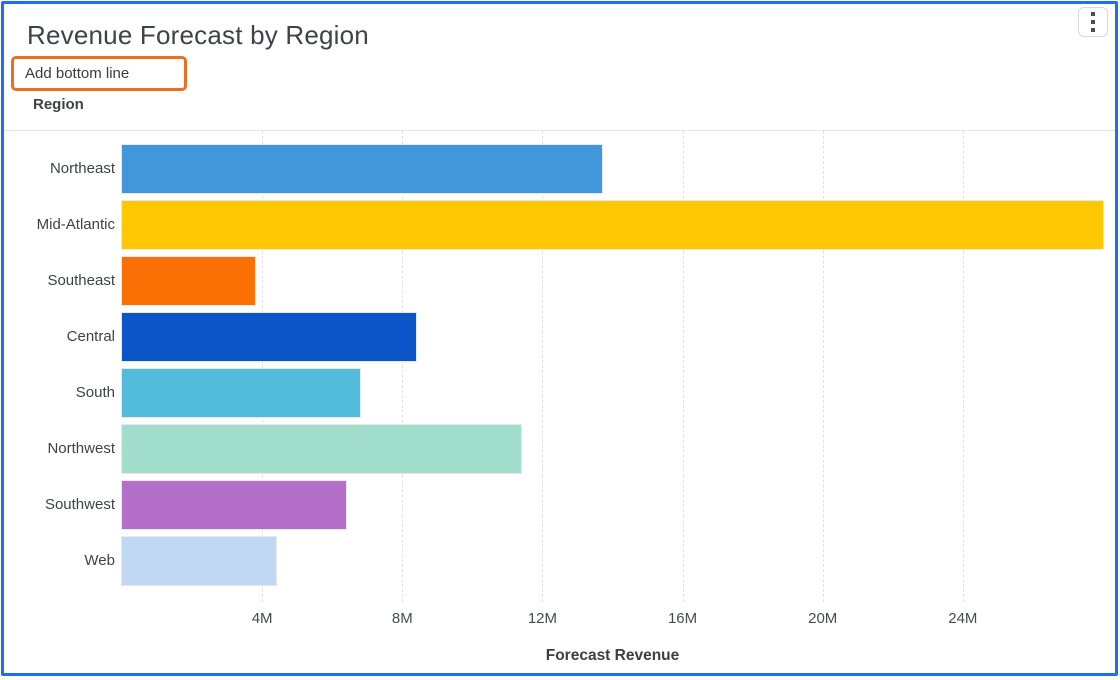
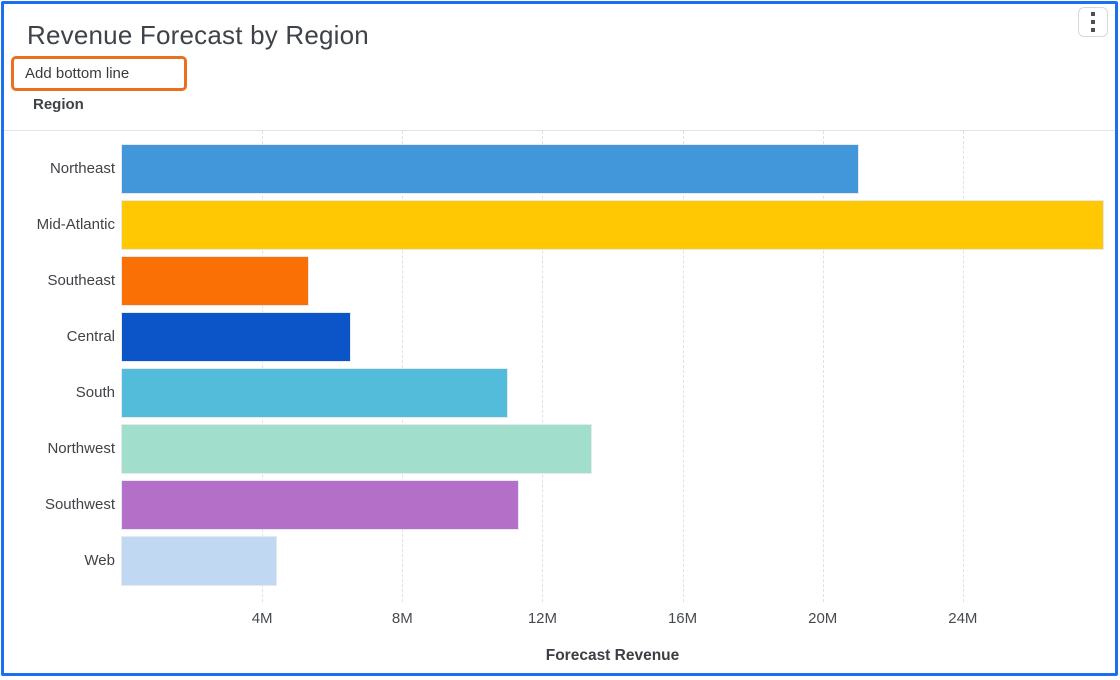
Northeast: 13.7M -> 21.0M
Southeast: 3.8M -> 5.3M
Central: 8.4M -> 6.5M
South: 6.8M -> 11.0M
Northwest: 11.4M -> 13.4M
Southwest: 6.4M -> 11.3M
